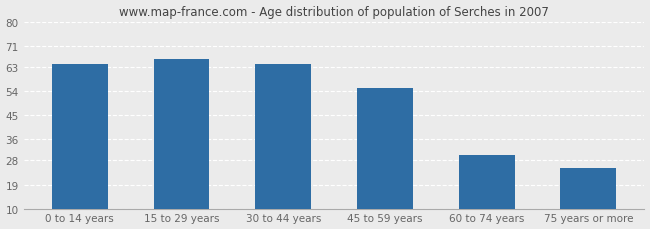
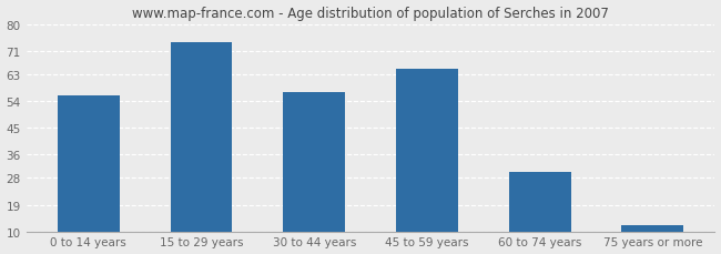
0 to 14 years: 64 -> 56
15 to 29 years: 66 -> 74
30 to 44 years: 64 -> 57
45 to 59 years: 55 -> 65
75 years or more: 25 -> 12
